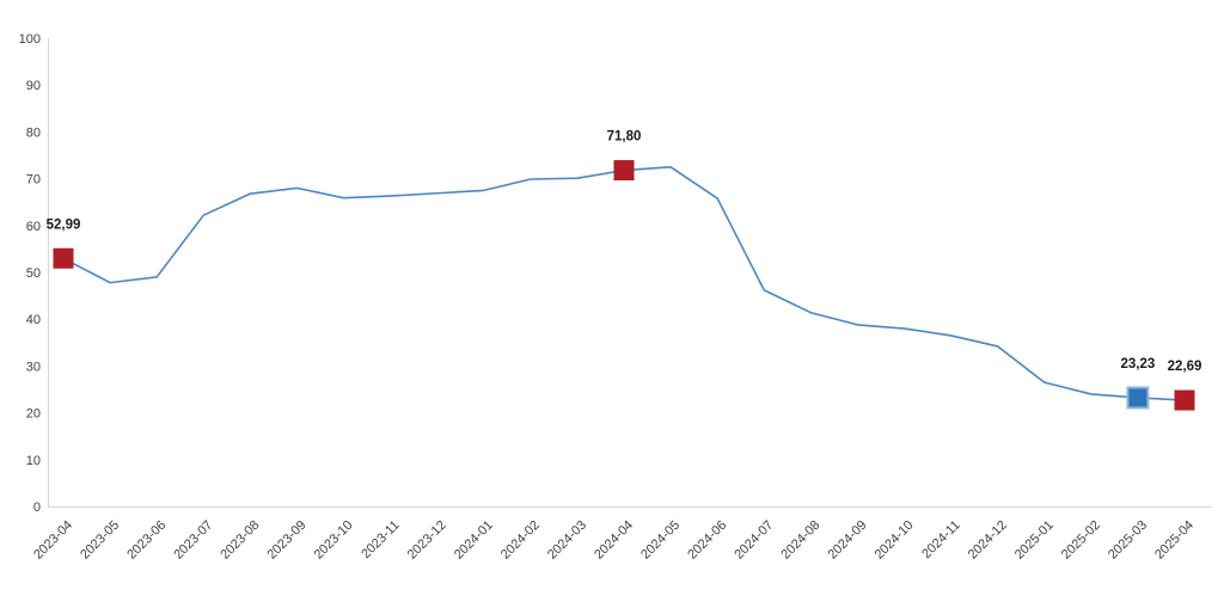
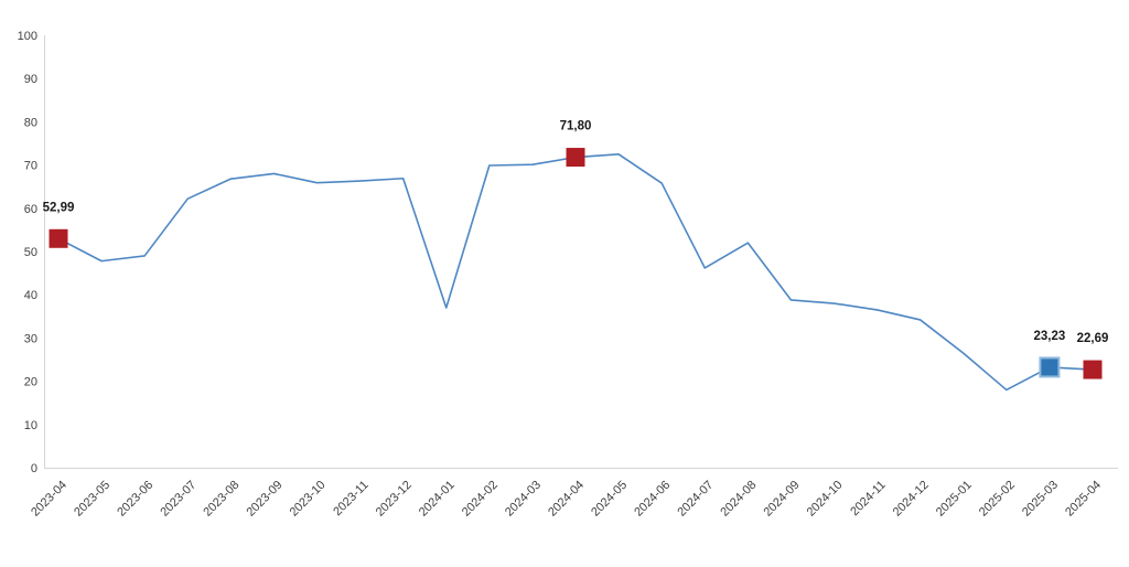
2024-01: 68 -> 37
2024-08: 41 -> 52
2025-02: 24 -> 18
